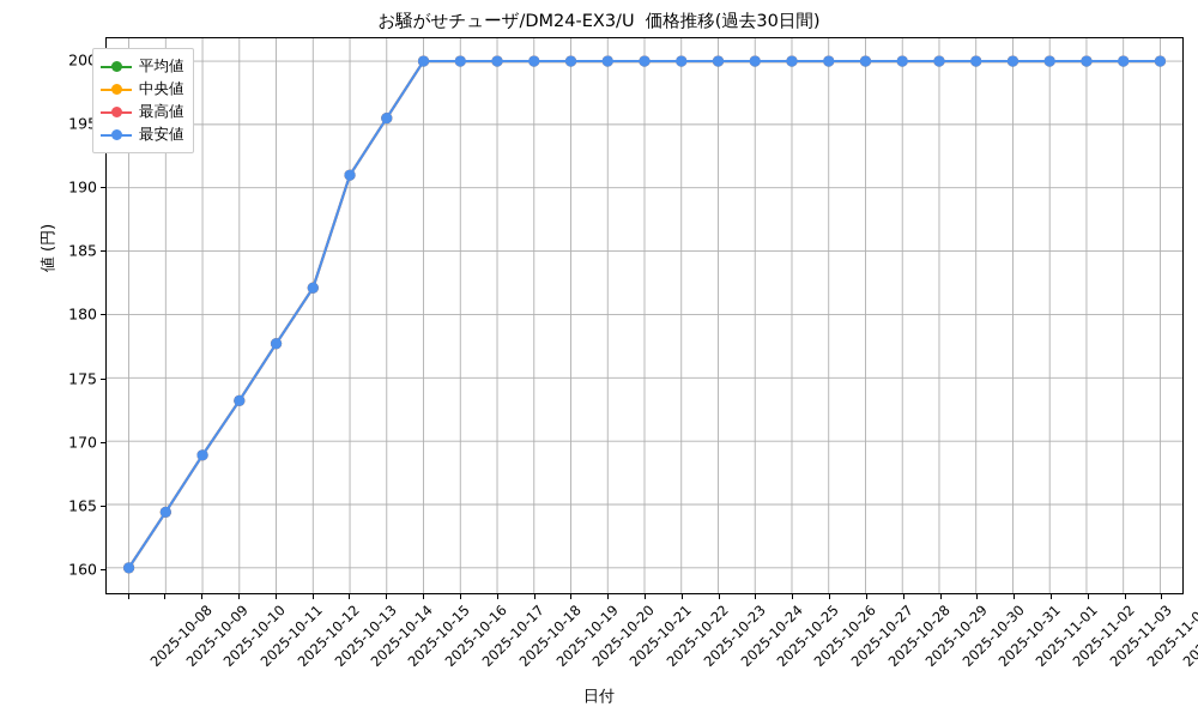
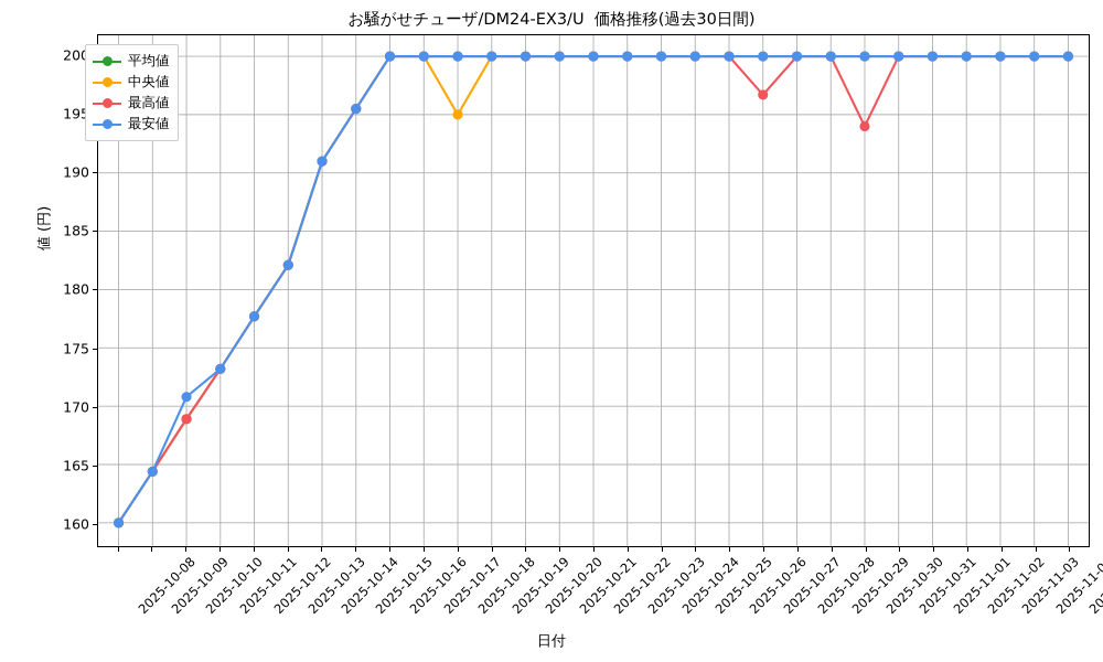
最安値/2025-10-10: 168.9 -> 170.8
中央値/2025-10-18: 200.0 -> 195.0
最高値/2025-10-27: 200.0 -> 196.7
最高値/2025-10-30: 200.0 -> 194.0
